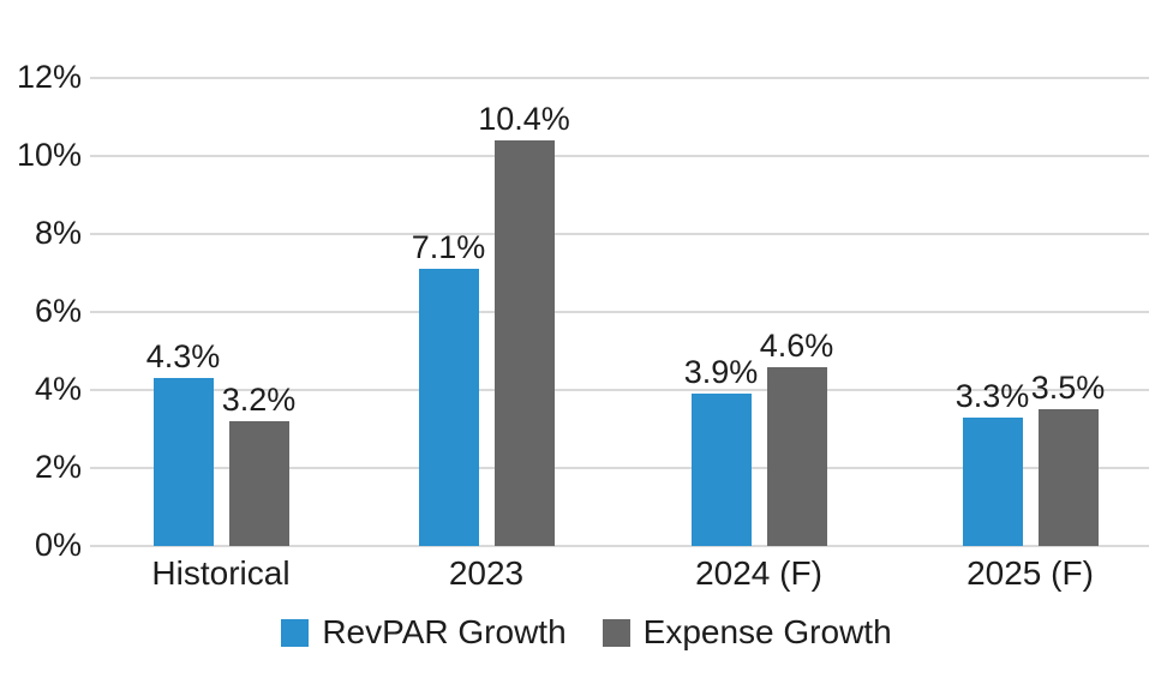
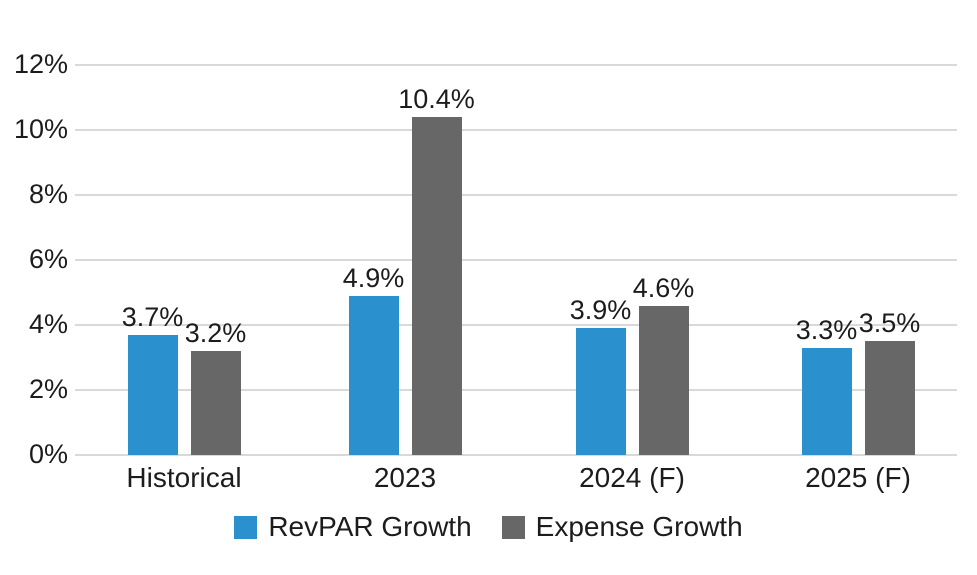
RevPAR Growth/Historical: 4.3% -> 3.7%
RevPAR Growth/2023: 7.1% -> 4.9%
